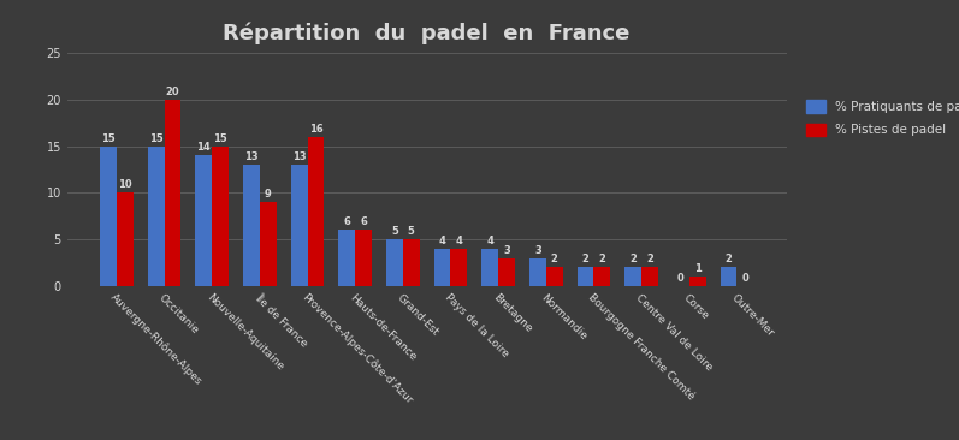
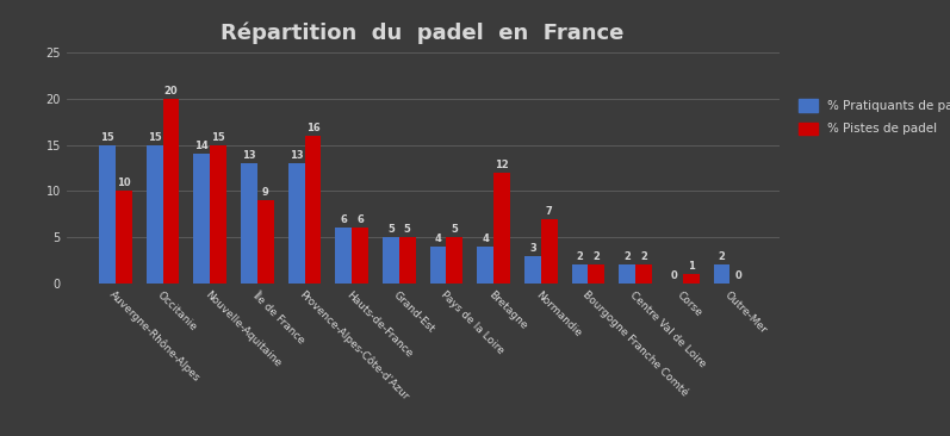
% Pistes de padel/Pays de la Loire: 4 -> 5
% Pistes de padel/Bretagne: 3 -> 12
% Pistes de padel/Normandie: 2 -> 7
